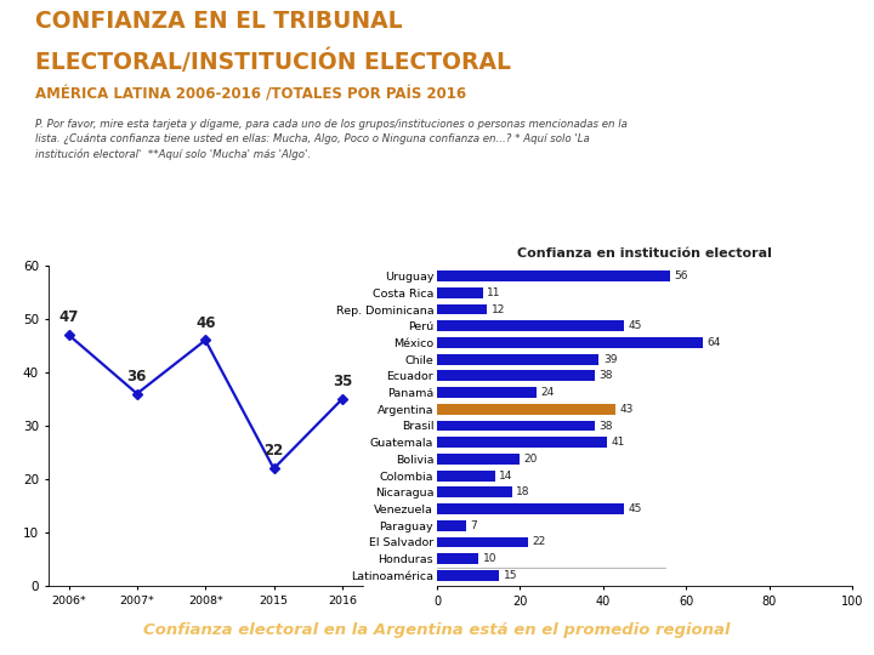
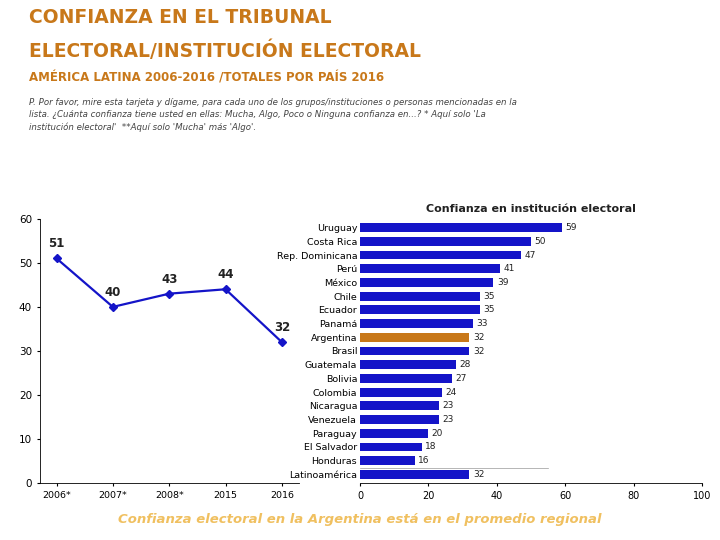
2006*: 47 -> 51
2007*: 36 -> 40
2008*: 46 -> 43
2015: 22 -> 44
2016: 35 -> 32
Confianza en institución electoral/Uruguay: 56 -> 59
Confianza en institución electoral/Costa Rica: 11 -> 50
Confianza en institución electoral/Rep. Dominicana: 12 -> 47
Confianza en institución electoral/Perú: 45 -> 41
Confianza en institución electoral/México: 64 -> 39
Confianza en institución electoral/Chile: 39 -> 35
Confianza en institución electoral/Ecuador: 38 -> 35
Confianza en institución electoral/Panamá: 24 -> 33
Confianza en institución electoral/Argentina: 43 -> 32
Confianza en institución electoral/Brasil: 38 -> 32
Confianza en institución electoral/Guatemala: 41 -> 28
Confianza en institución electoral/Bolivia: 20 -> 27
Confianza en institución electoral/Colombia: 14 -> 24
Confianza en institución electoral/Nicaragua: 18 -> 23
Confianza en institución electoral/Venezuela: 45 -> 23
Confianza en institución electoral/Paraguay: 7 -> 20
Confianza en institución electoral/El Salvador: 22 -> 18
Confianza en institución electoral/Honduras: 10 -> 16
Confianza en institución electoral/Latinoamérica: 15 -> 32
